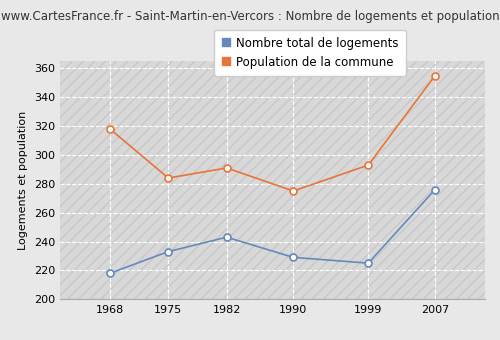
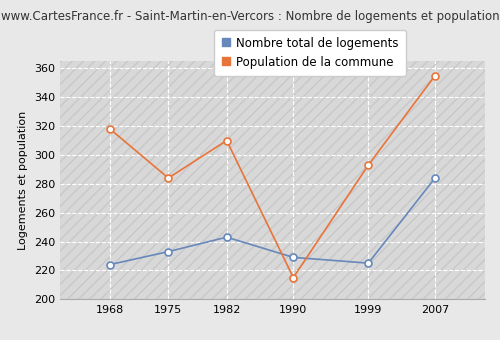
Nombre total de logements/1968: 218 -> 224
Population de la commune/1982: 291 -> 310
Population de la commune/1990: 275 -> 215
Nombre total de logements/2007: 276 -> 284
